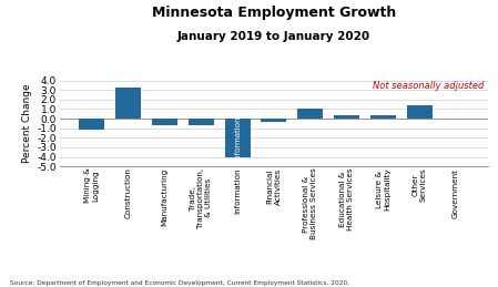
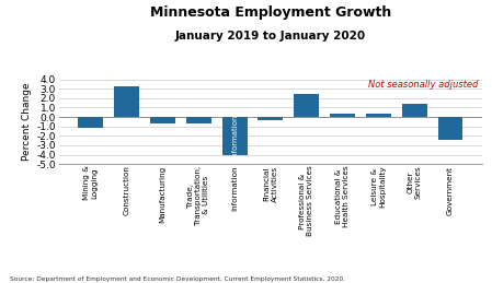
Professional & Business Services: 1.1 -> 2.4
Government: -0.1 -> -2.4
